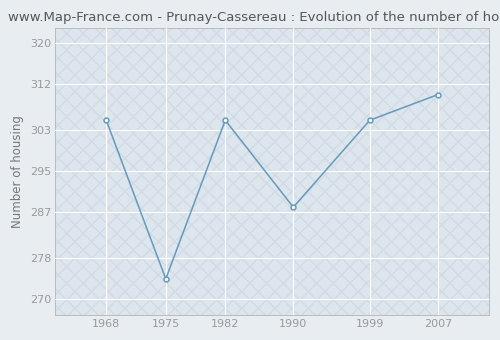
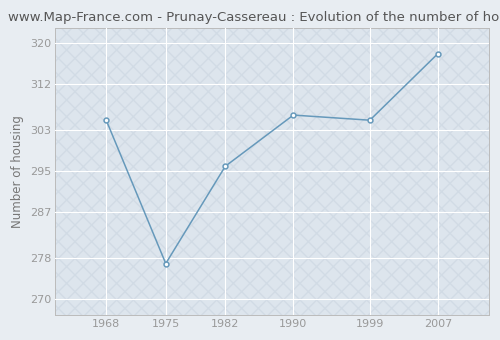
1975: 274 -> 277
1982: 305 -> 296
1990: 288 -> 306
2007: 310 -> 318
